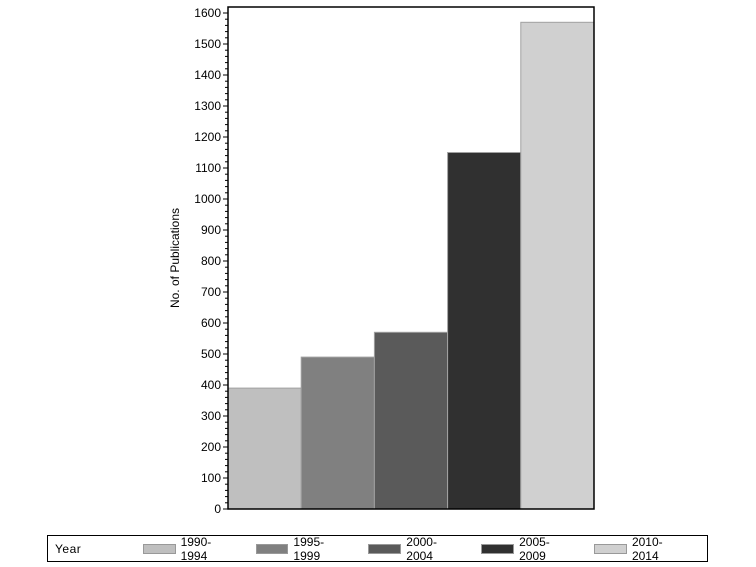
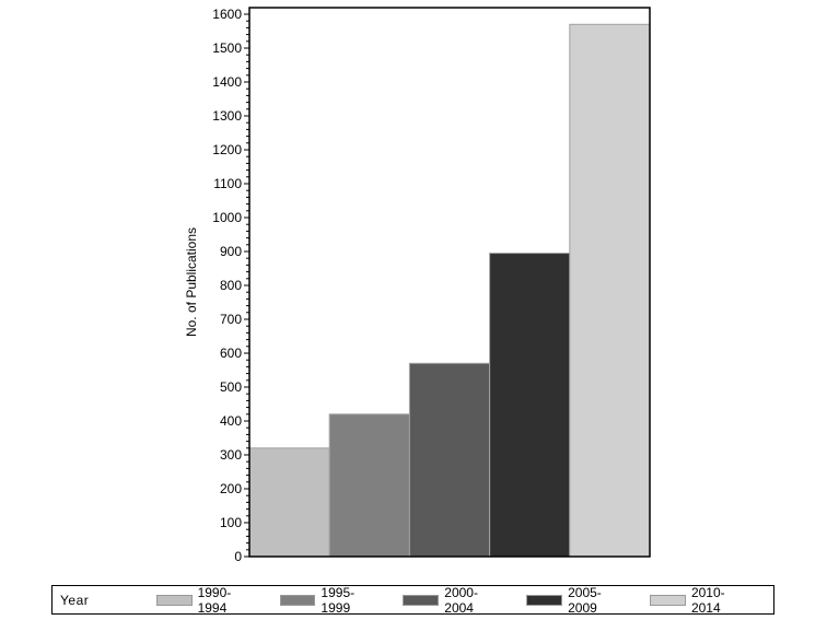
1990-1994: 390 -> 320
1995-1999: 490 -> 420
2005-2009: 1150 -> 900
